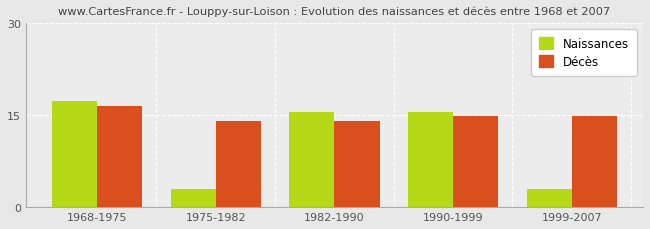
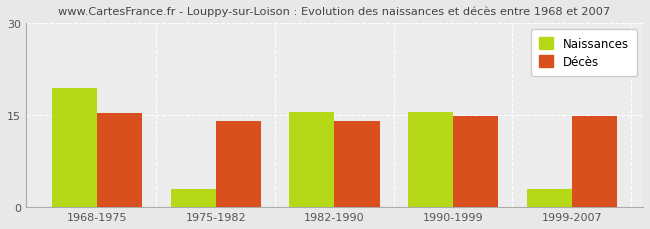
Naissances/1968-1975: 17.2 -> 19.4
Décès/1968-1975: 16.5 -> 15.4
